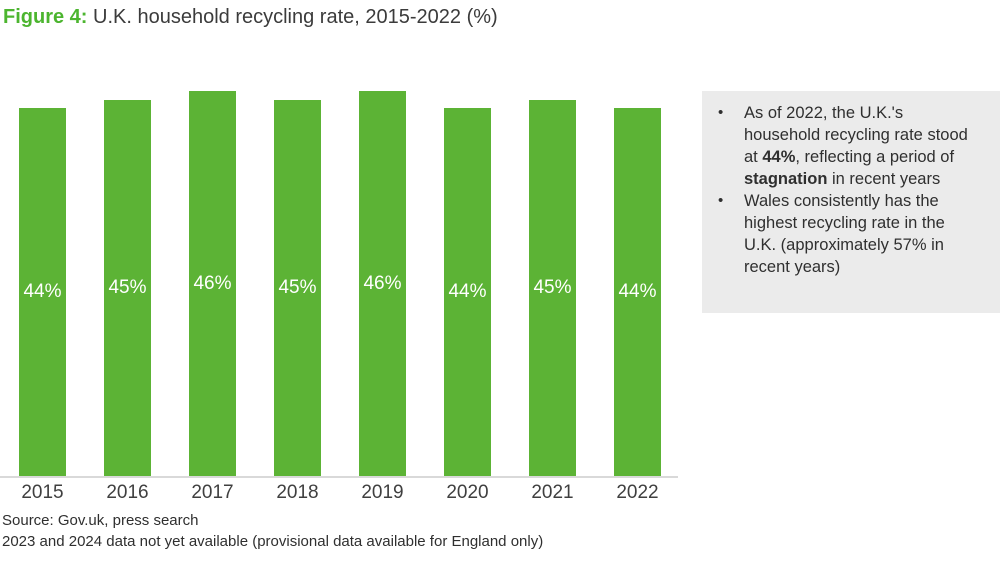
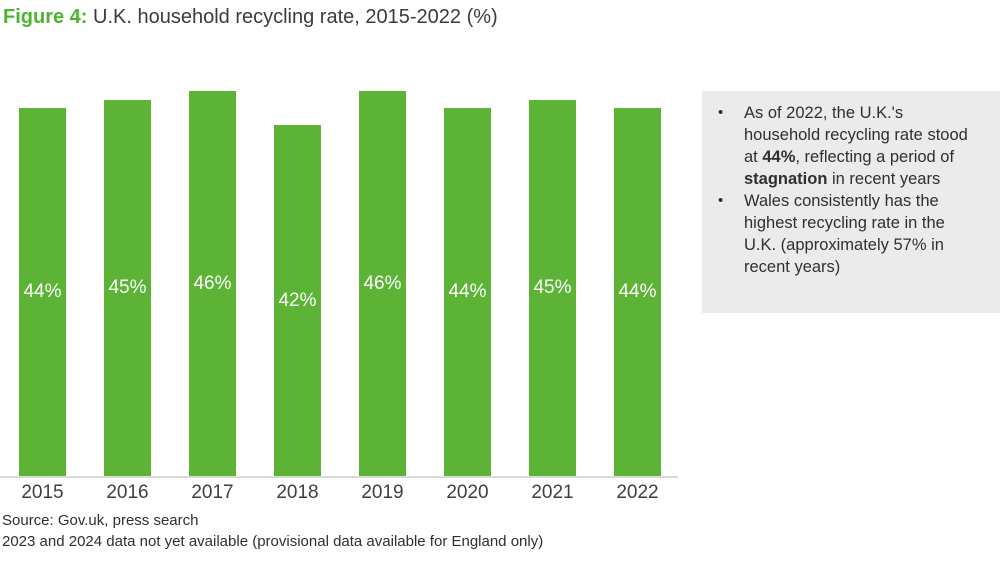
2018: 45% -> 42%
